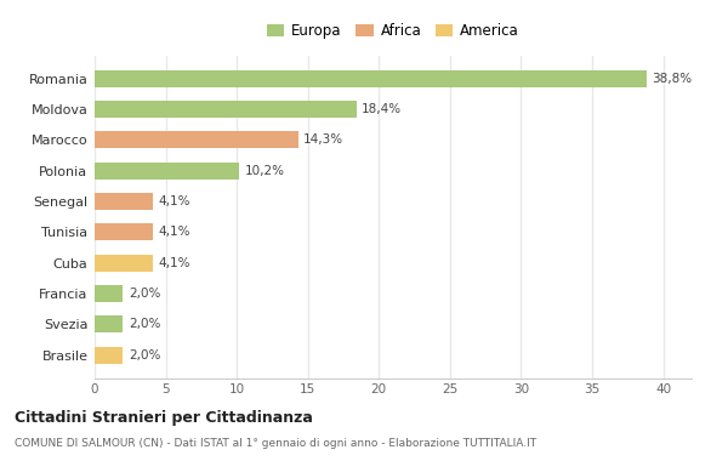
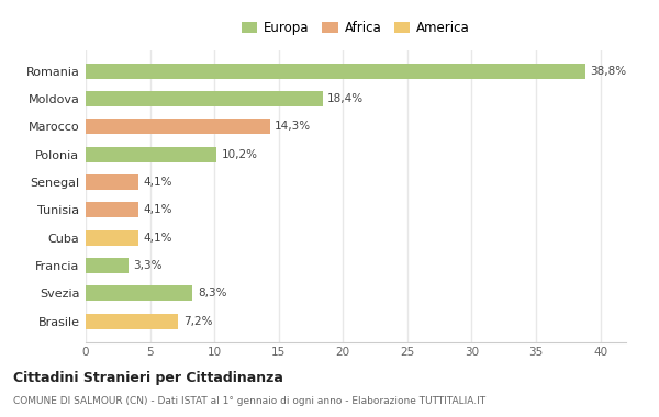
Francia: 2,0% -> 3,3%
Svezia: 2,0% -> 8,3%
Brasile: 2,0% -> 7,2%
